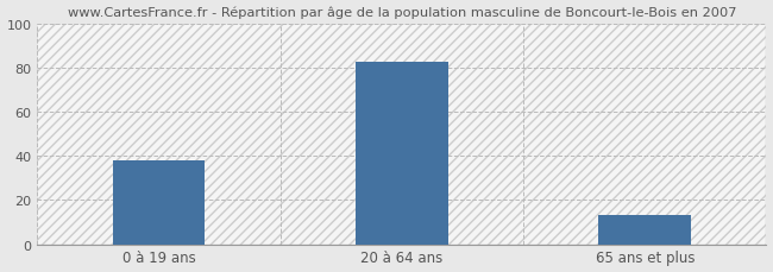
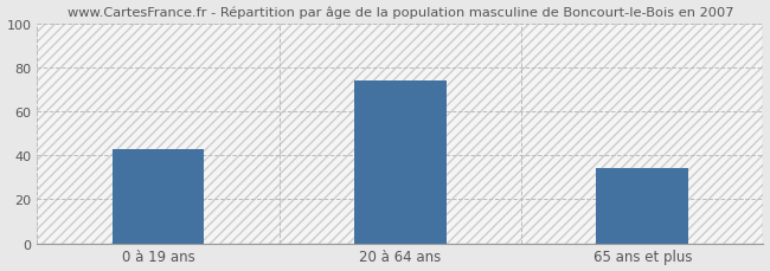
0 à 19 ans: 38 -> 43
20 à 64 ans: 83 -> 74
65 ans et plus: 13 -> 34
